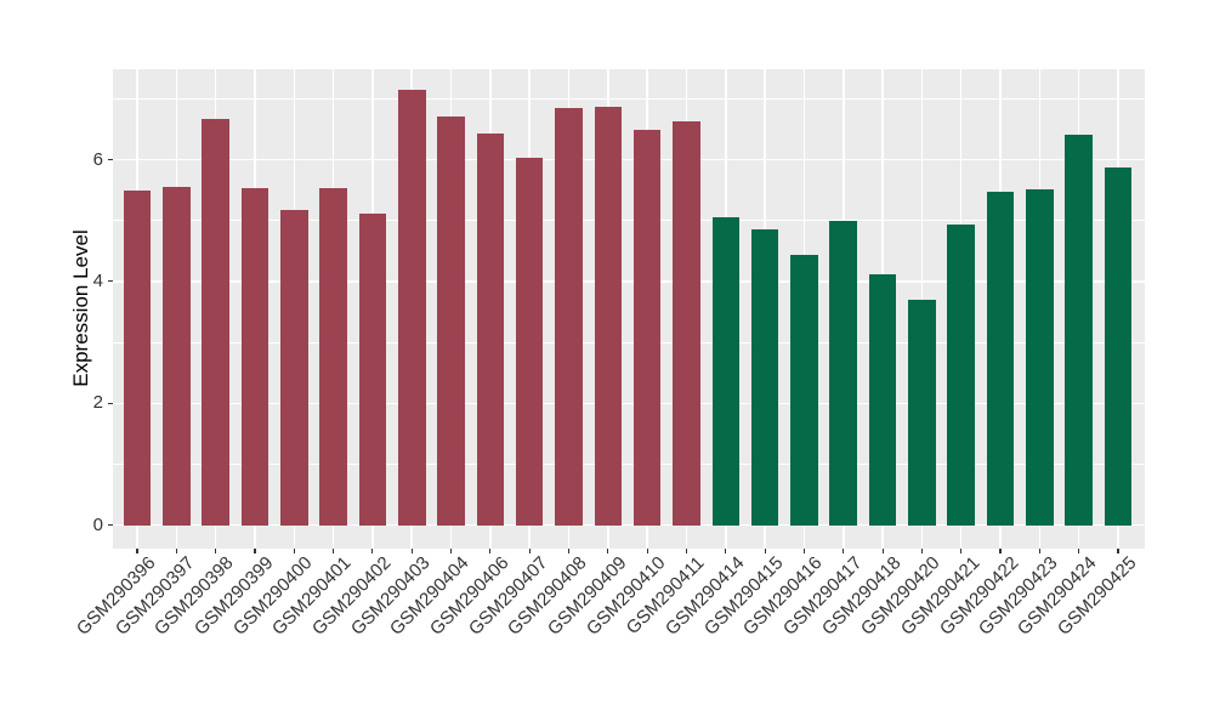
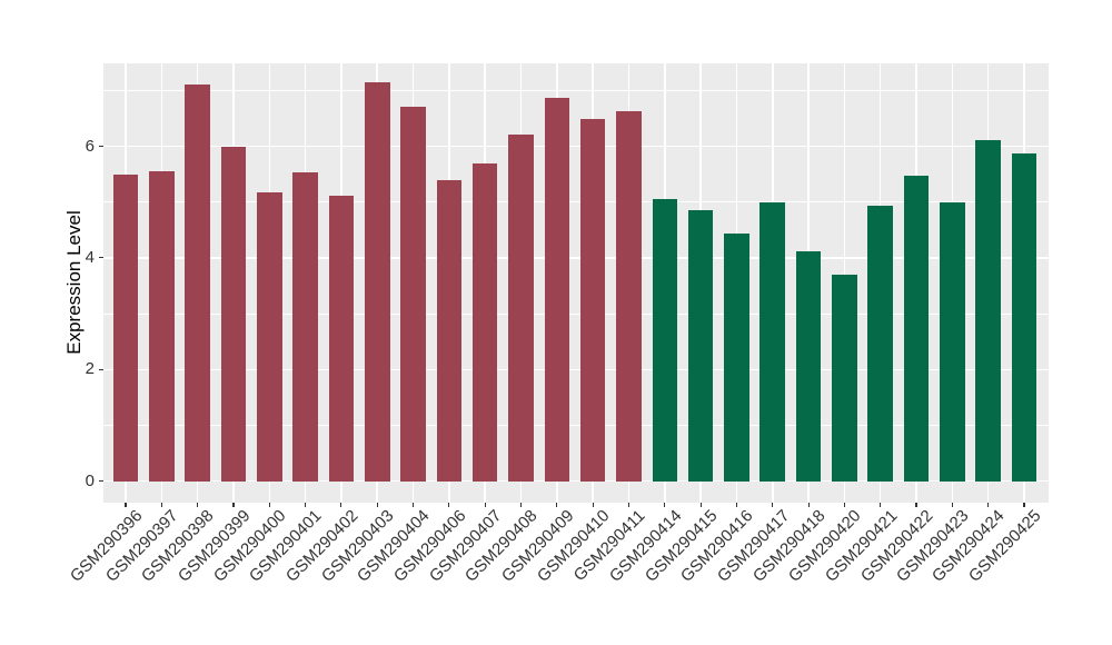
GSM290398: 6.7 -> 7.1
GSM290399: 5.5 -> 6.0
GSM290406: 6.4 -> 5.4
GSM290407: 6.0 -> 5.7
GSM290408: 6.8 -> 6.2
GSM290423: 5.5 -> 5.0
GSM290424: 6.4 -> 6.1
